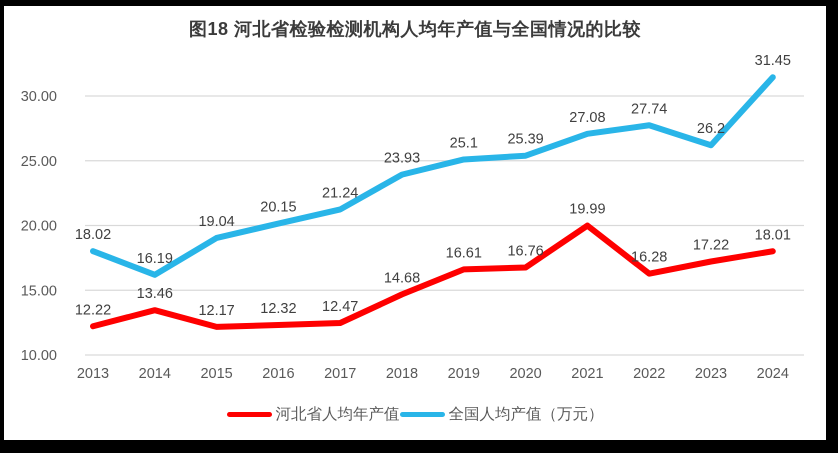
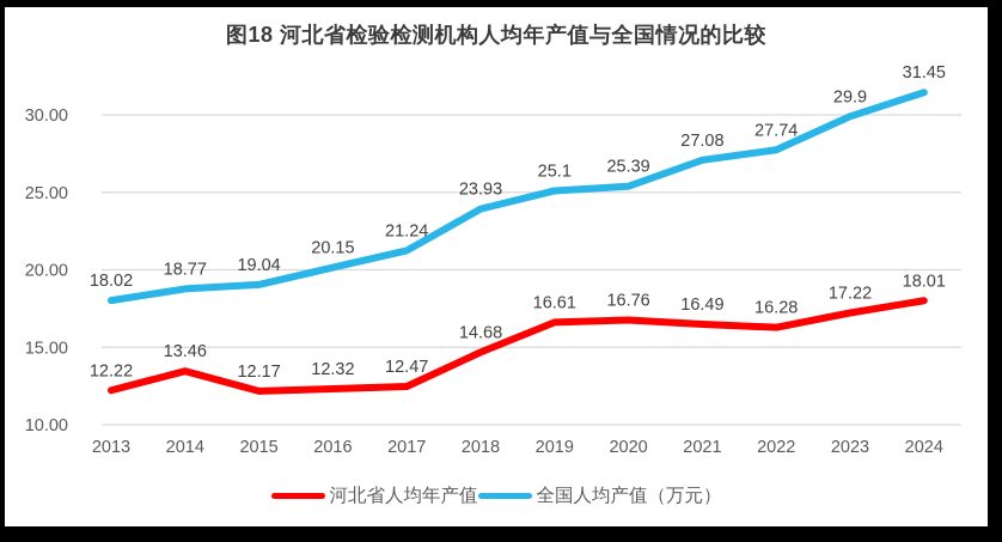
全国人均产值（万元）/2014: 16.19 -> 18.77
河北省人均年产值/2021: 19.99 -> 16.49
全国人均产值（万元）/2023: 26.2 -> 29.9
